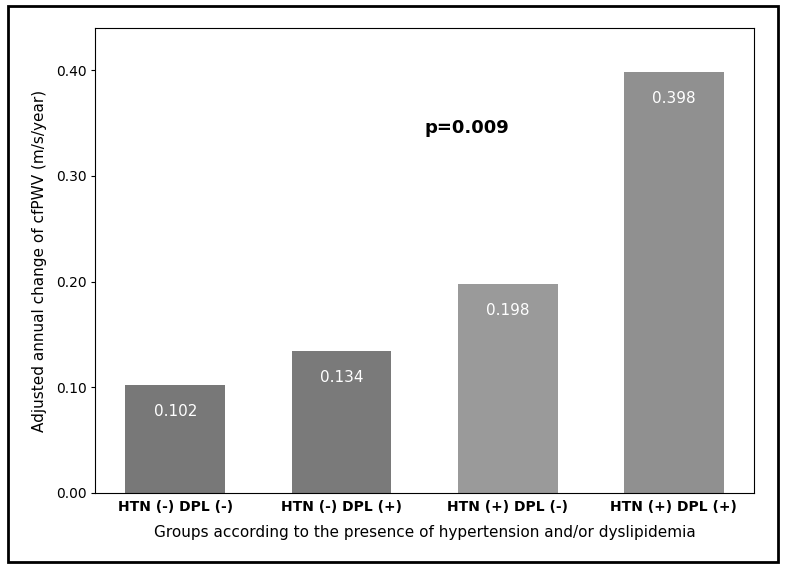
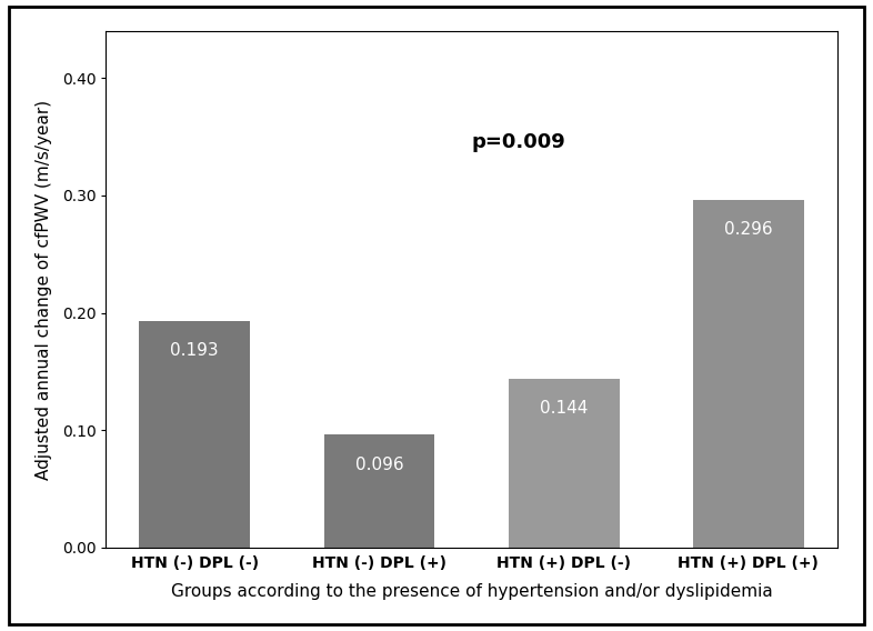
HTN (-) DPL (-): 0.102 -> 0.193
HTN (-) DPL (+): 0.134 -> 0.096
HTN (+) DPL (-): 0.198 -> 0.144
HTN (+) DPL (+): 0.398 -> 0.296
